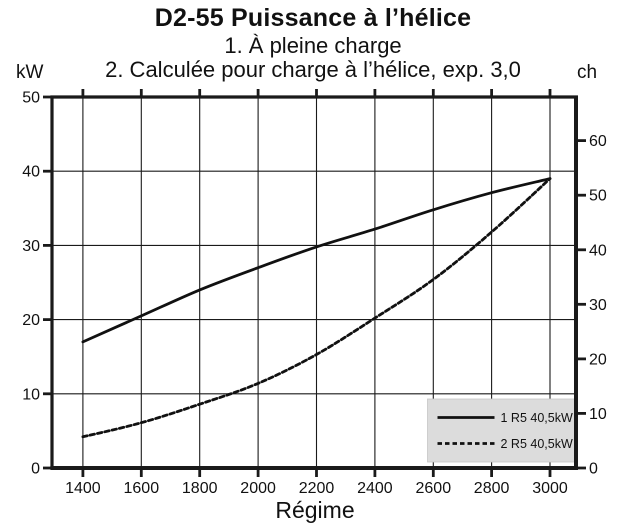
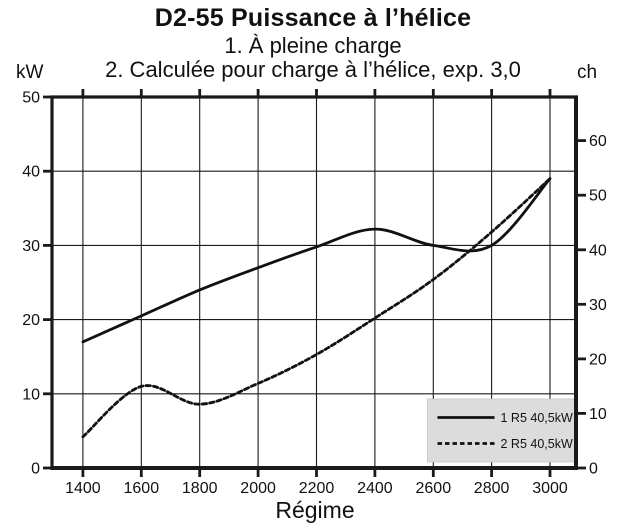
2 R5 40,5kW/1600: 6 -> 11
1 R5 40,5kW/2600: 35 -> 30
1 R5 40,5kW/2800: 37 -> 30
